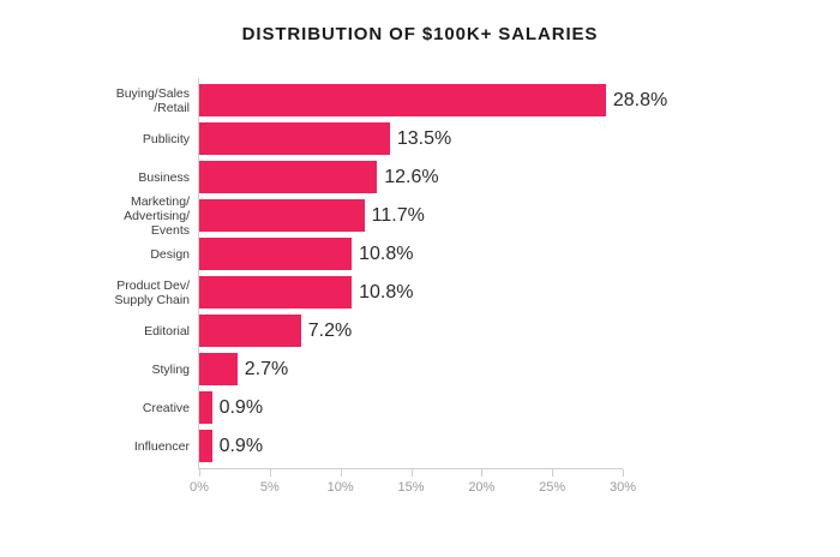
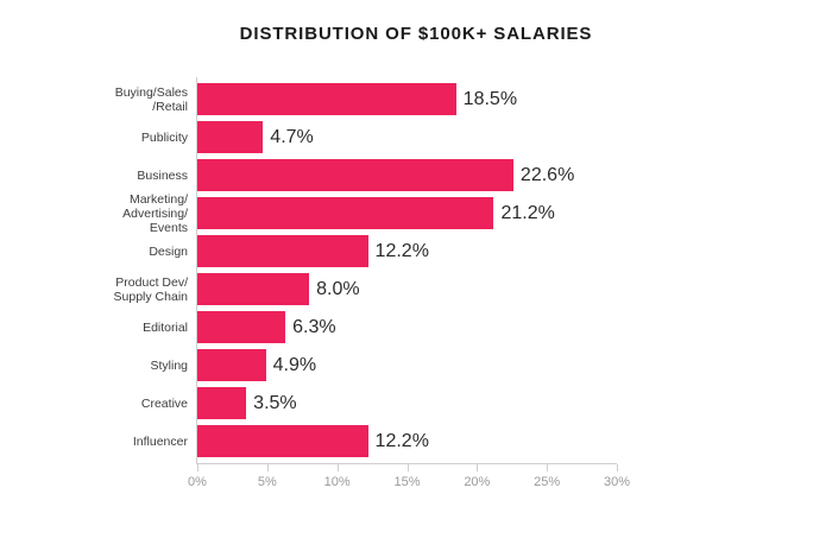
Buying/Sales /Retail: 28.8% -> 18.5%
Publicity: 13.5% -> 4.7%
Business: 12.6% -> 22.6%
Marketing/ Advertising/ Events: 11.7% -> 21.2%
Design: 10.8% -> 12.2%
Product Dev/ Supply Chain: 10.8% -> 8.0%
Editorial: 7.2% -> 6.3%
Styling: 2.7% -> 4.9%
Creative: 0.9% -> 3.5%
Influencer: 0.9% -> 12.2%
